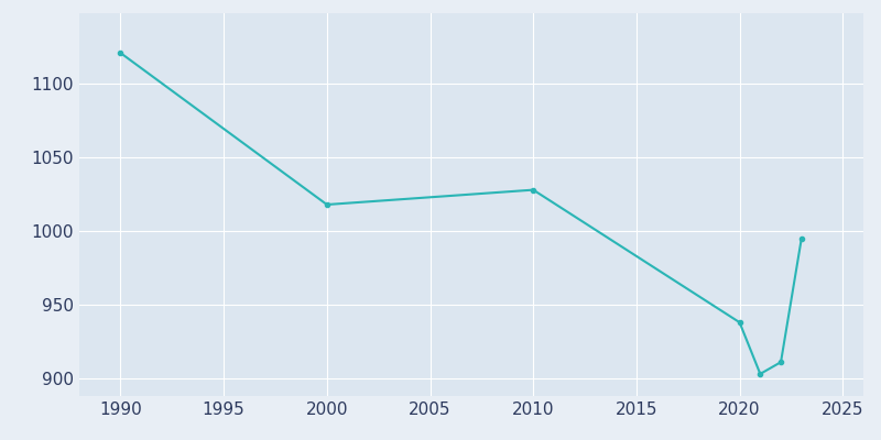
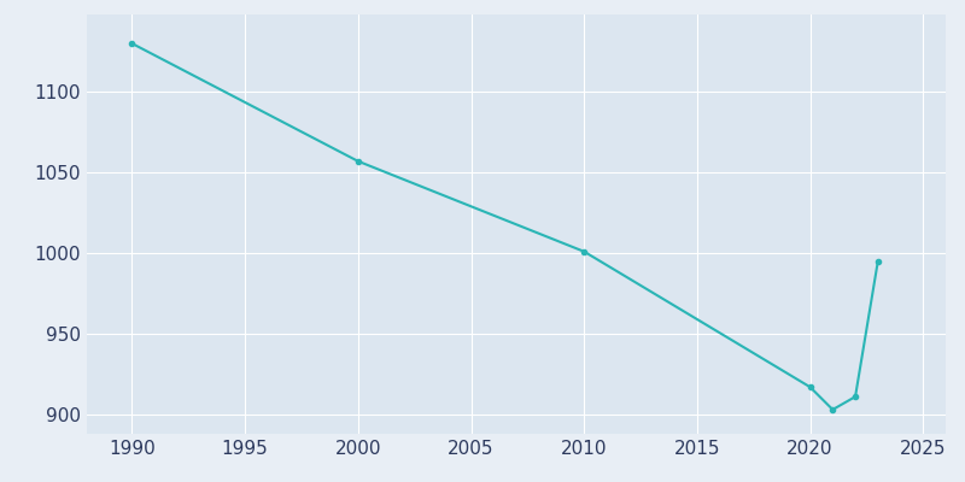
1990: 1121 -> 1130
2000: 1018 -> 1057
2010: 1028 -> 1001
2020: 938 -> 917
